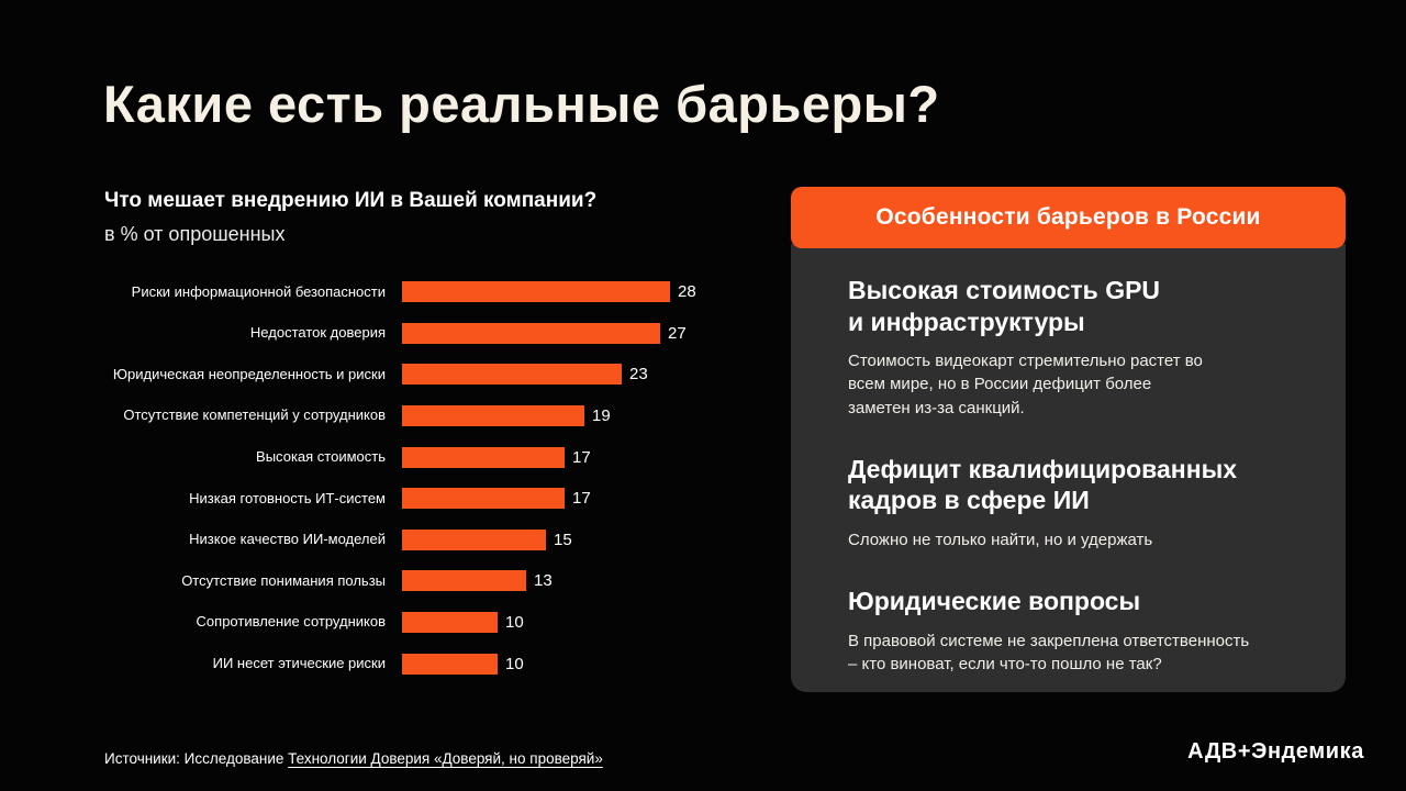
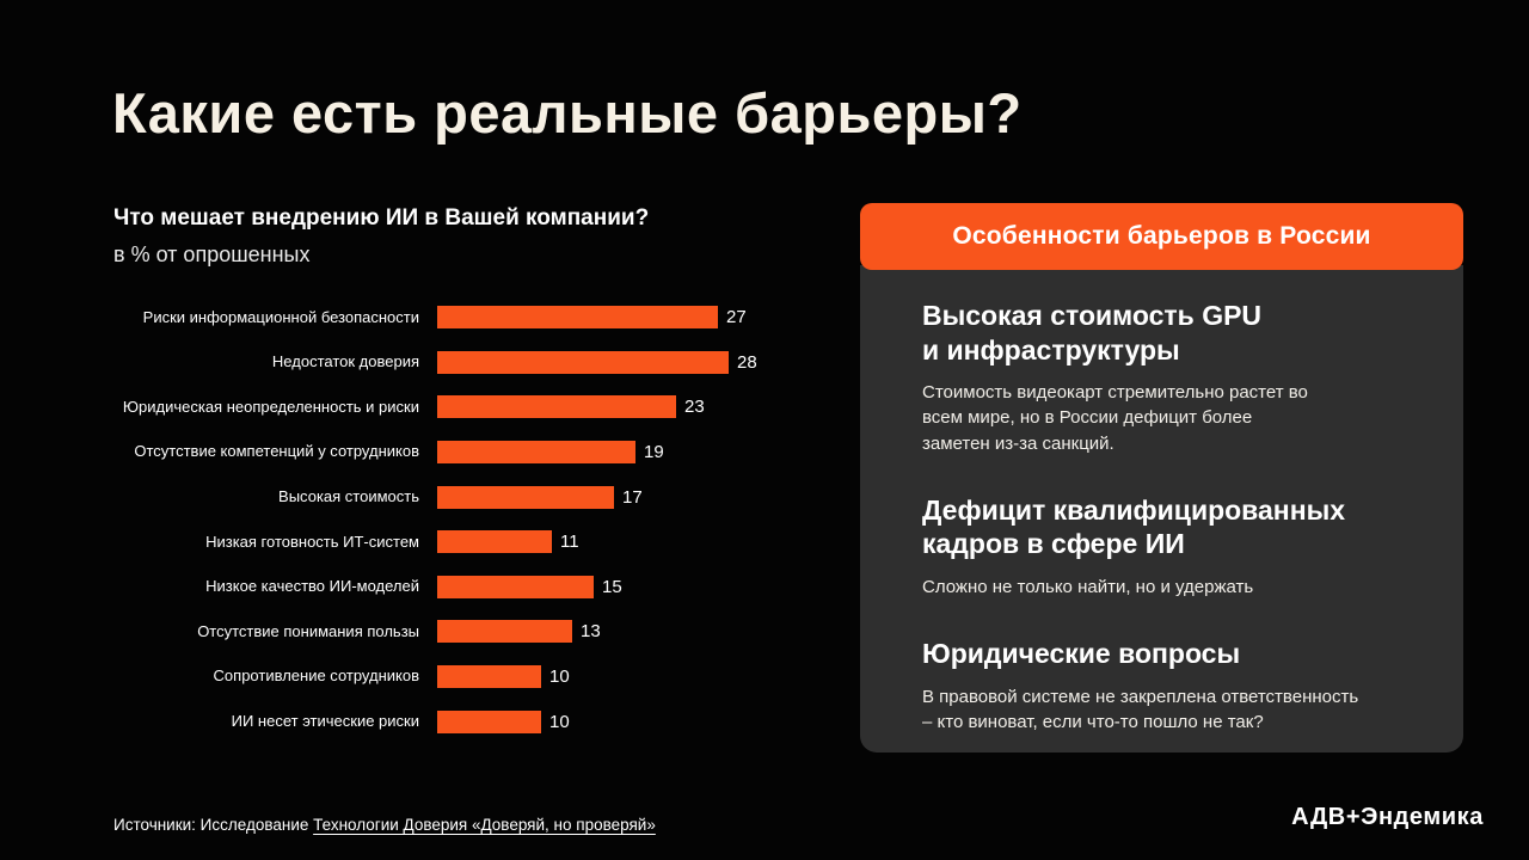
Риски информационной безопасности: 28 -> 27
Недостаток доверия: 27 -> 28
Низкая готовность ИТ-систем: 17 -> 11
